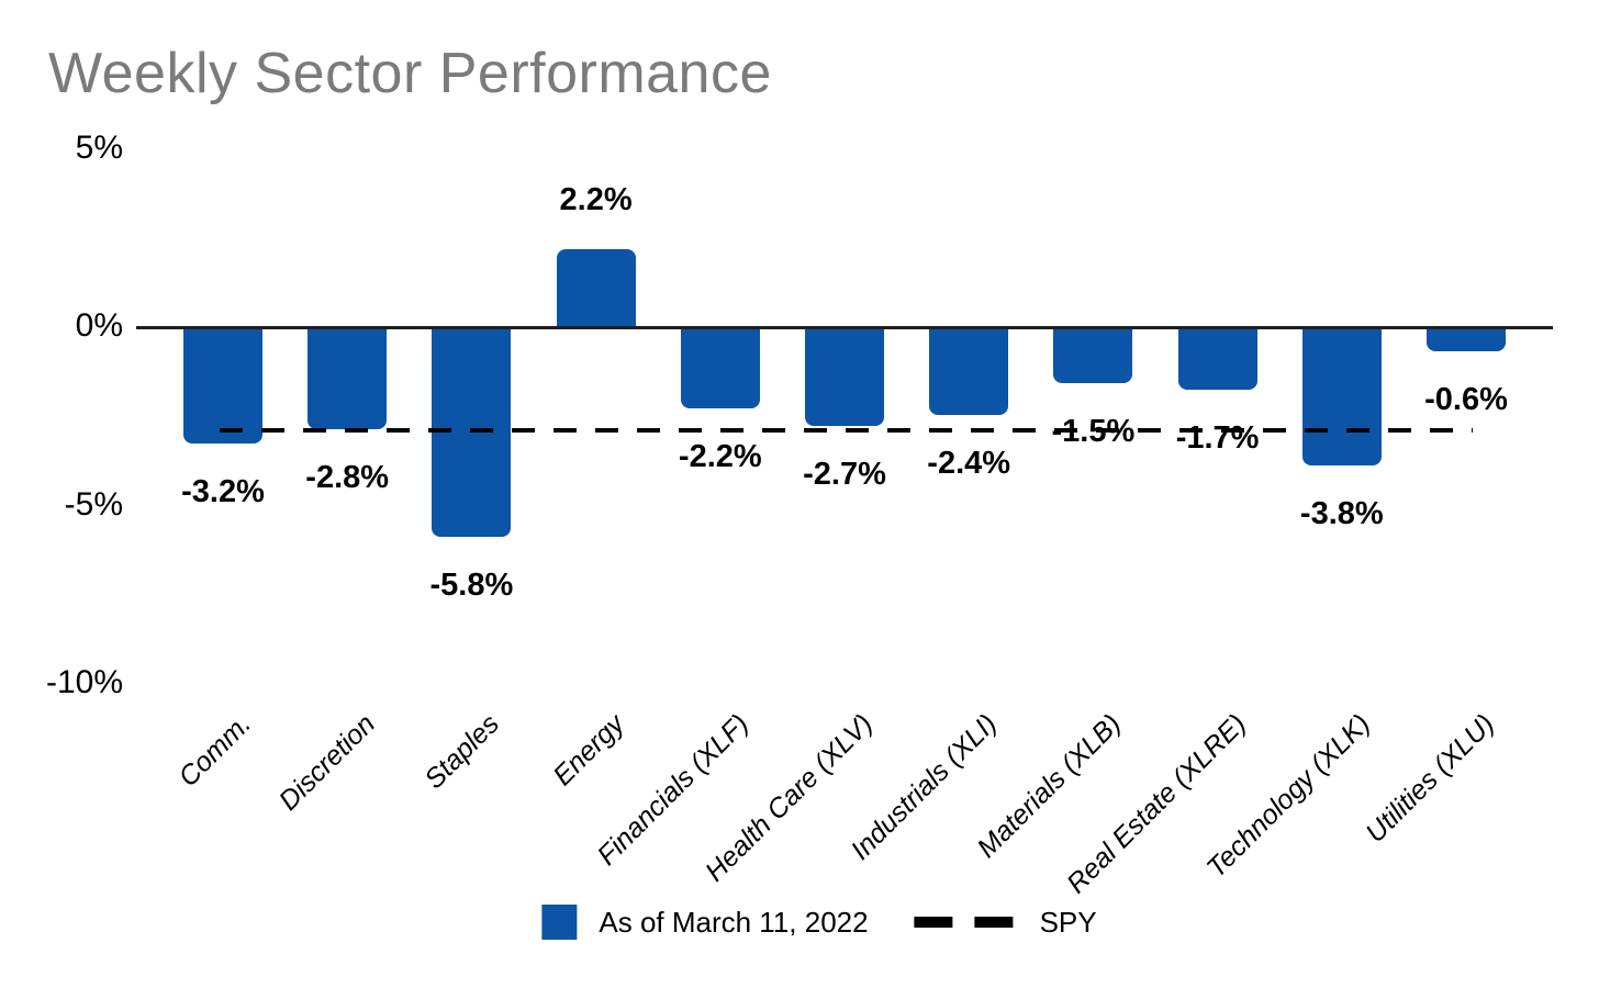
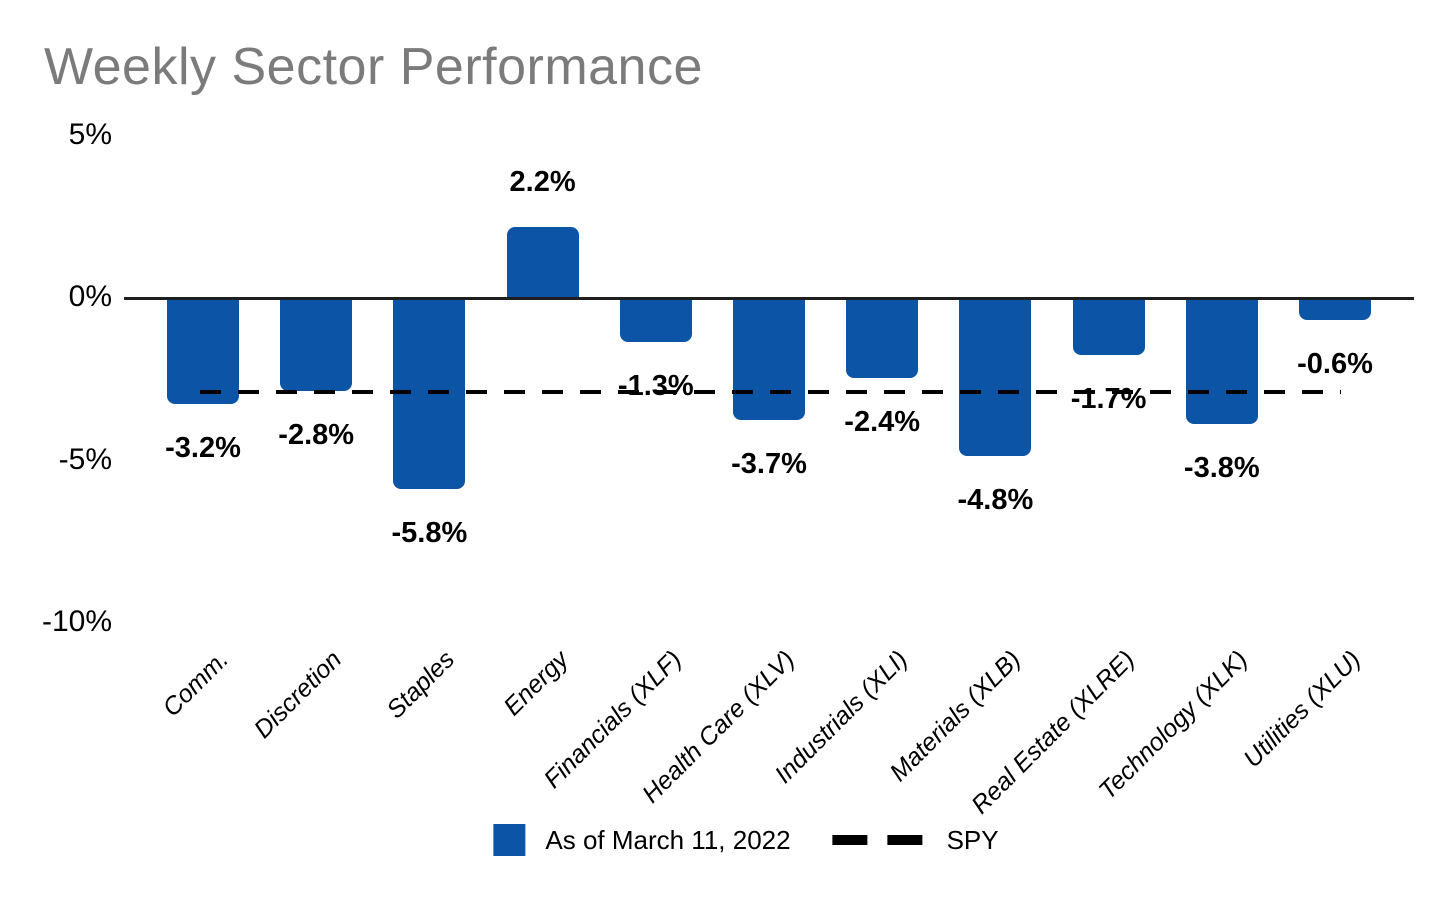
Financials (XLF): -2.2% -> -1.3%
Health Care (XLV): -2.7% -> -3.7%
Materials (XLB): -1.5% -> -4.8%
